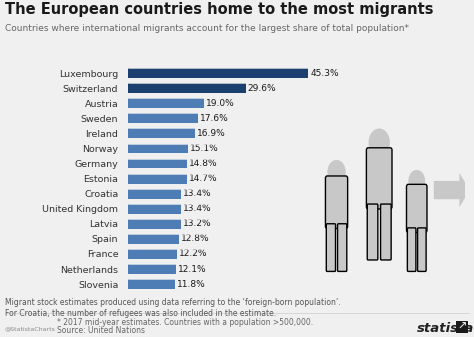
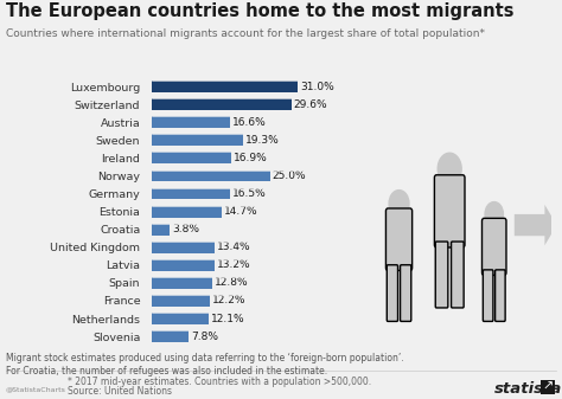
Luxembourg: 45.3% -> 31.0%
Austria: 19.0% -> 16.6%
Sweden: 17.6% -> 19.3%
Norway: 15.1% -> 25.0%
Germany: 14.8% -> 16.5%
Croatia: 13.4% -> 3.8%
Slovenia: 11.8% -> 7.8%
